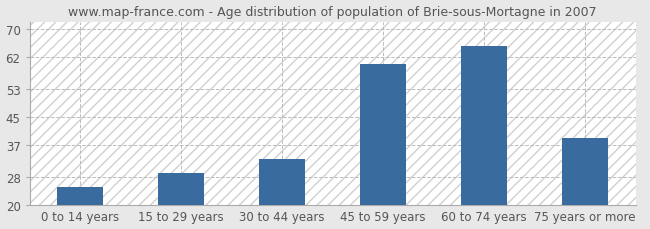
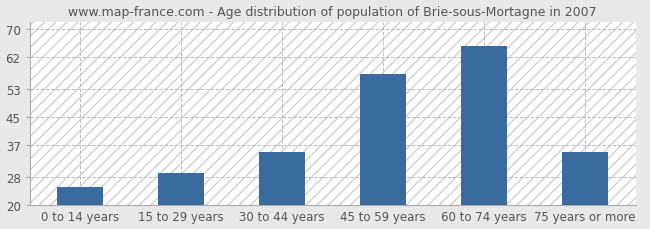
30 to 44 years: 33 -> 35
45 to 59 years: 60 -> 57
75 years or more: 39 -> 35
